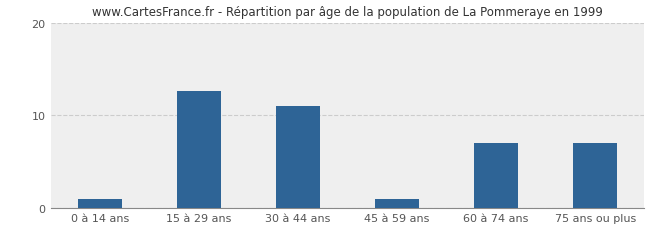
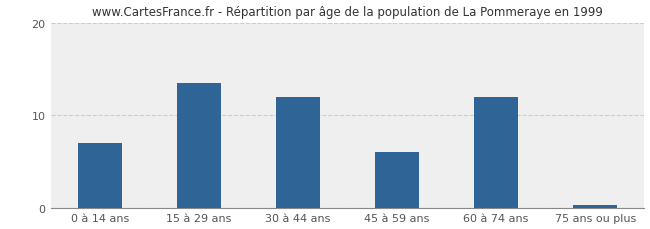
0 à 14 ans: 1.0 -> 7.0
15 à 29 ans: 12.6 -> 13.5
30 à 44 ans: 11.0 -> 12.0
45 à 59 ans: 1.0 -> 6.0
60 à 74 ans: 7.0 -> 12.0
75 ans ou plus: 7.0 -> 0.3
